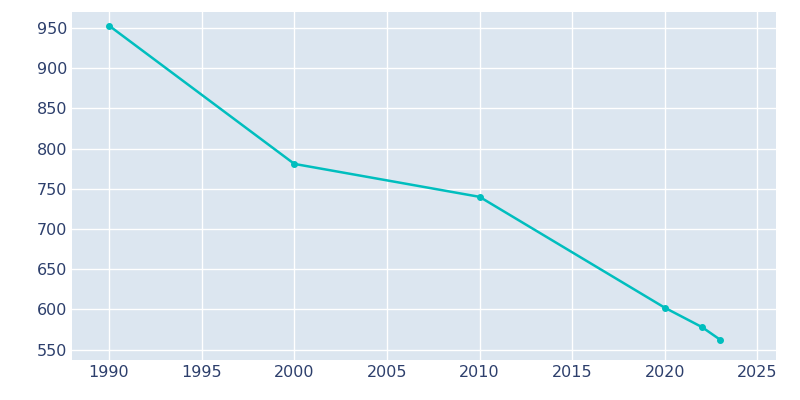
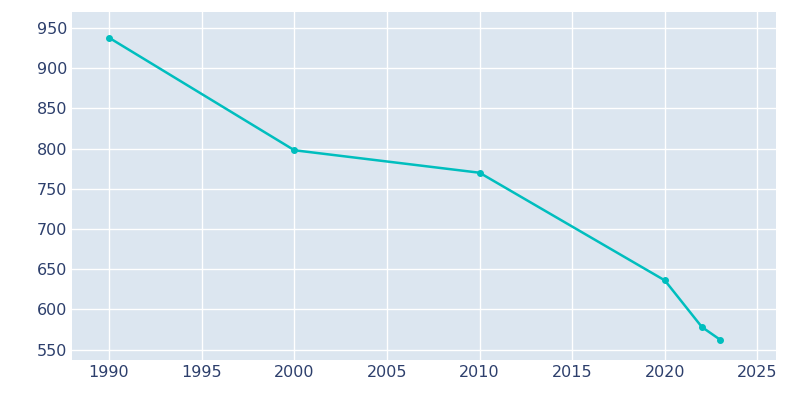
1990: 953 -> 938
2000: 781 -> 798
2010: 740 -> 770
2020: 602 -> 636
